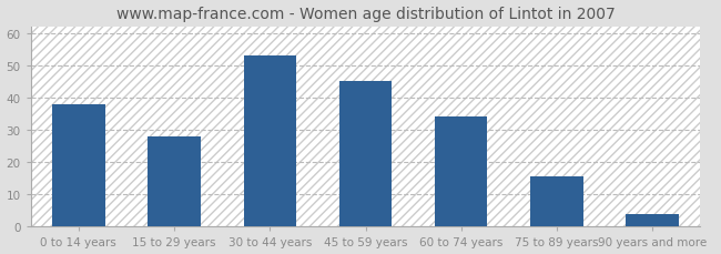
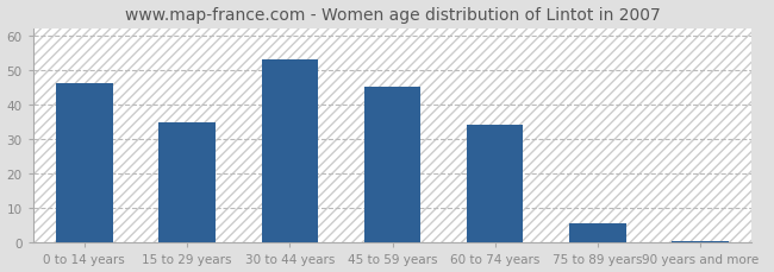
0 to 14 years: 38.0 -> 46.0
15 to 29 years: 28.0 -> 35.0
75 to 89 years: 15.5 -> 5.5
90 years and more: 4.0 -> 0.5
